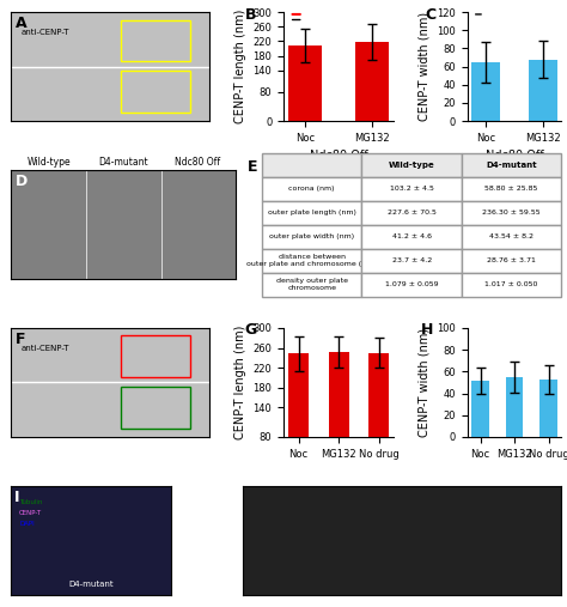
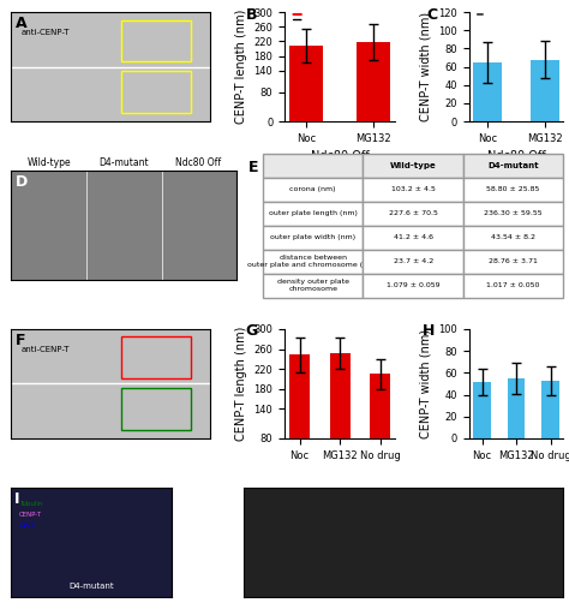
No drug: 250 -> 210
